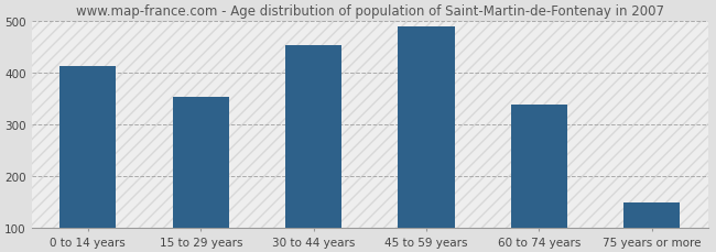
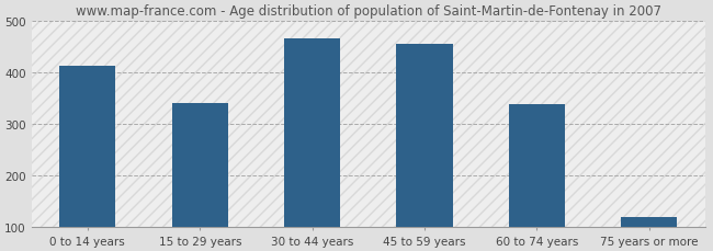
15 to 29 years: 352 -> 340
30 to 44 years: 453 -> 465
45 to 59 years: 488 -> 455
75 years or more: 150 -> 120
